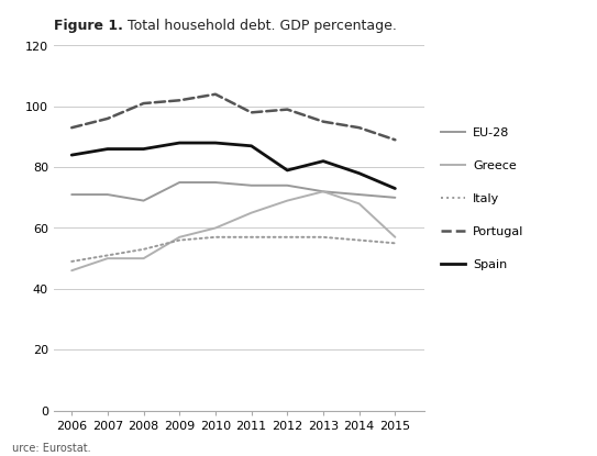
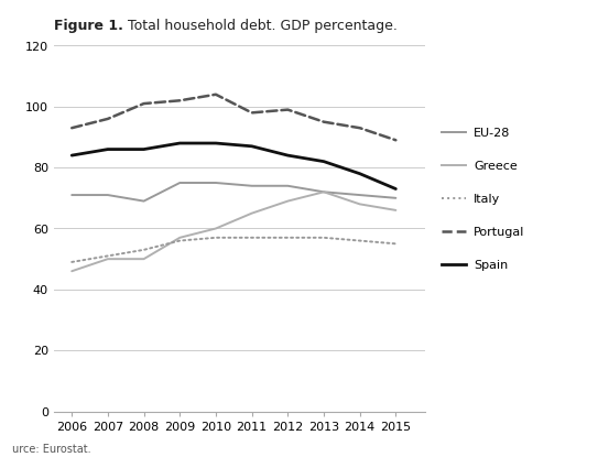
Spain/2012: 79 -> 84
Greece/2015: 57 -> 66
